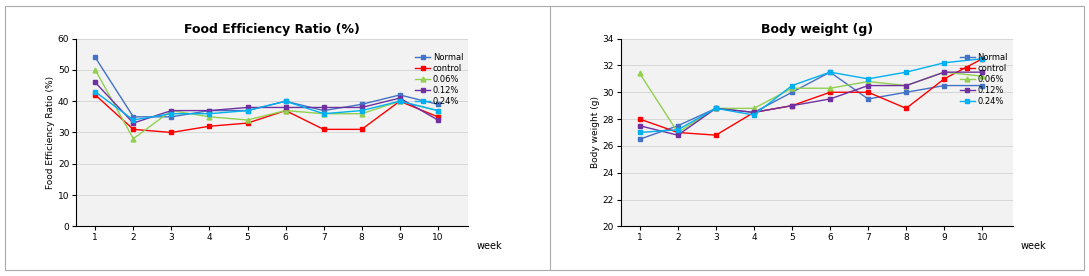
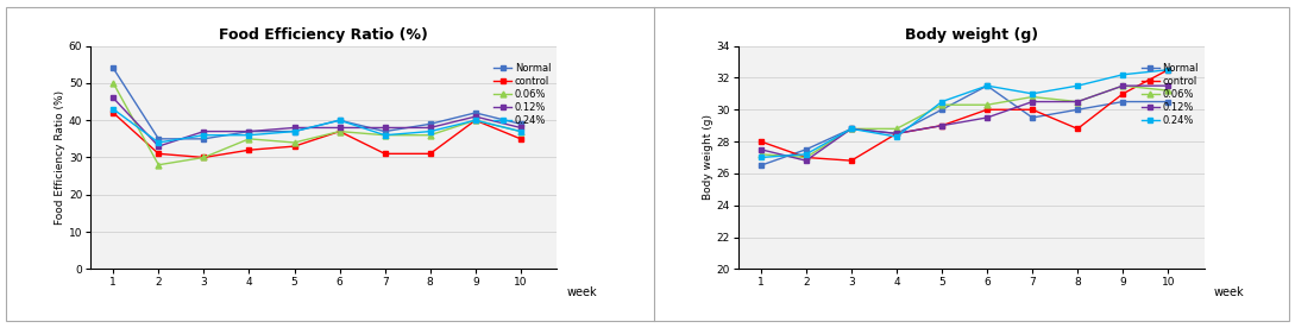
Food Efficiency Ratio (%)/0.06%/3: 37 -> 30
Food Efficiency Ratio (%)/0.12%/10: 34 -> 38
Body weight (g)/0.06%/1: 31.4 -> 27.2
